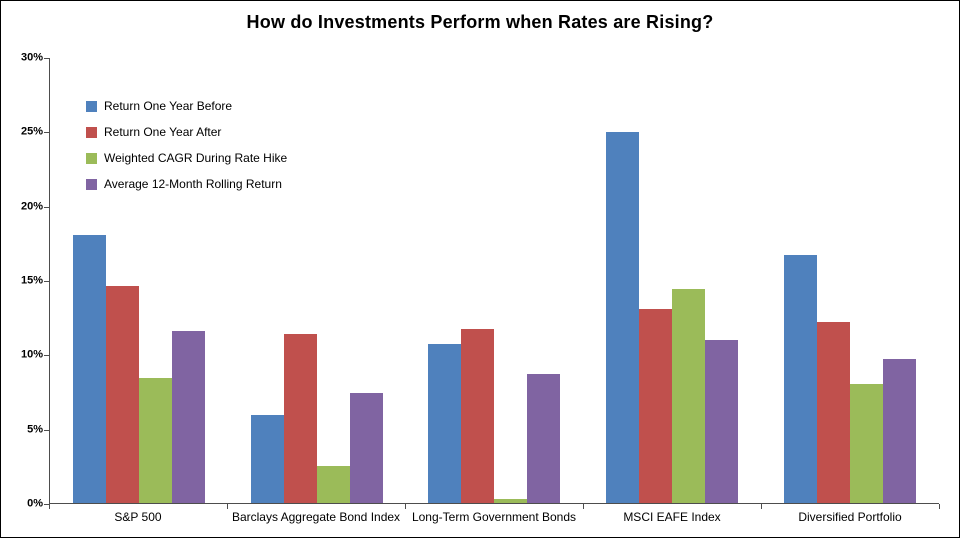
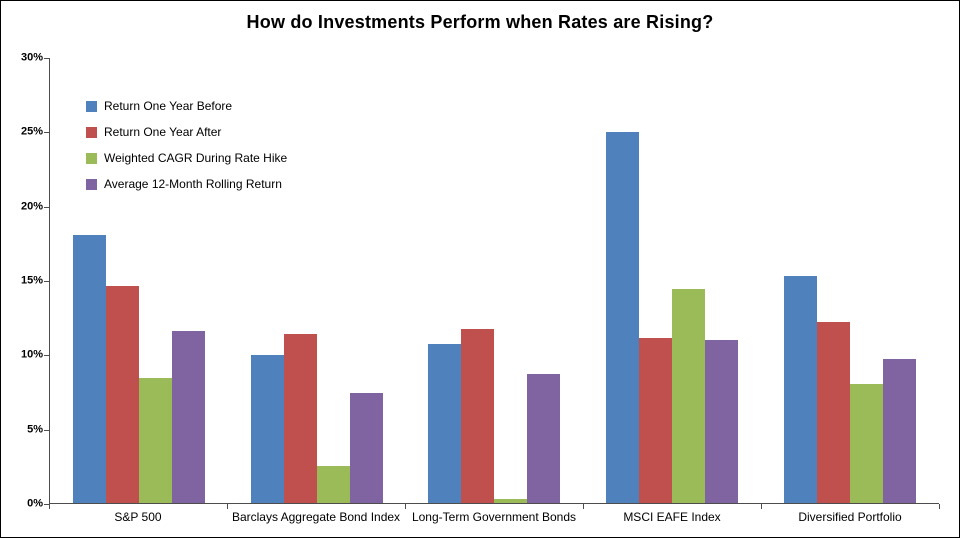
Return One Year Before/Barclays Aggregate Bond Index: 5.9% -> 10.0%
Return One Year After/MSCI EAFE Index: 13.1% -> 11.1%
Return One Year Before/Diversified Portfolio: 16.7% -> 15.3%
